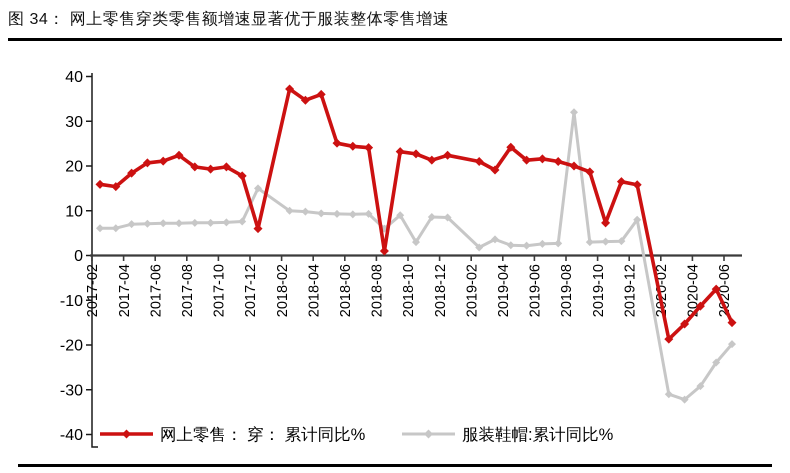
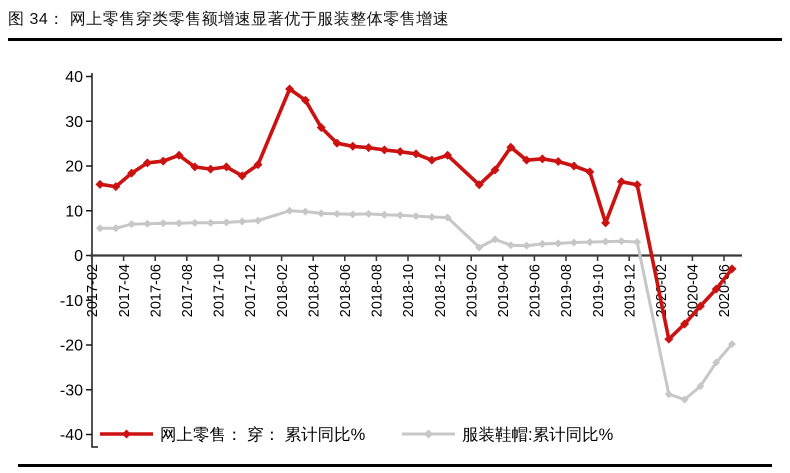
服装鞋帽:累计同比%/2017-12: 15 -> 8
网上零售： 穿： 累计同比%/2017-12: 6 -> 20
网上零售： 穿： 累计同比%/2018-04: 36 -> 29
服装鞋帽:累计同比%/2018-08: 6 -> 9
网上零售： 穿： 累计同比%/2018-08: 1 -> 24
服装鞋帽:累计同比%/2018-10: 3 -> 9
网上零售： 穿： 累计同比%/2019-02: 21 -> 16
服装鞋帽:累计同比%/2019-08: 32 -> 3
服装鞋帽:累计同比%/2019-12: 8 -> 3
网上零售： 穿： 累计同比%/2020-06: -15 -> -3
